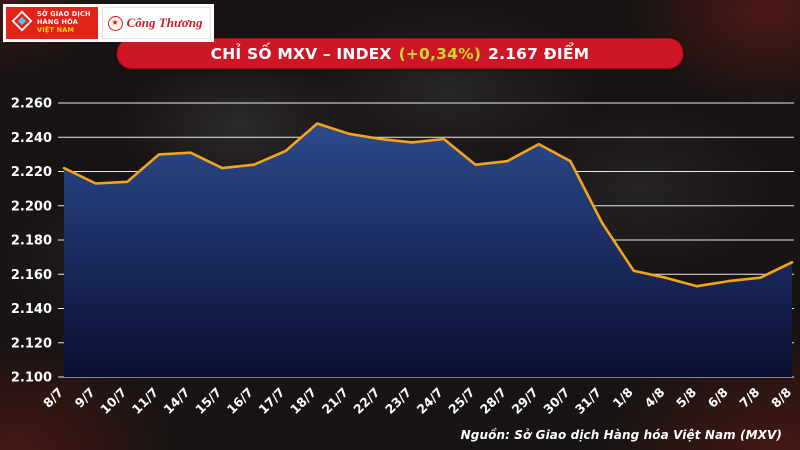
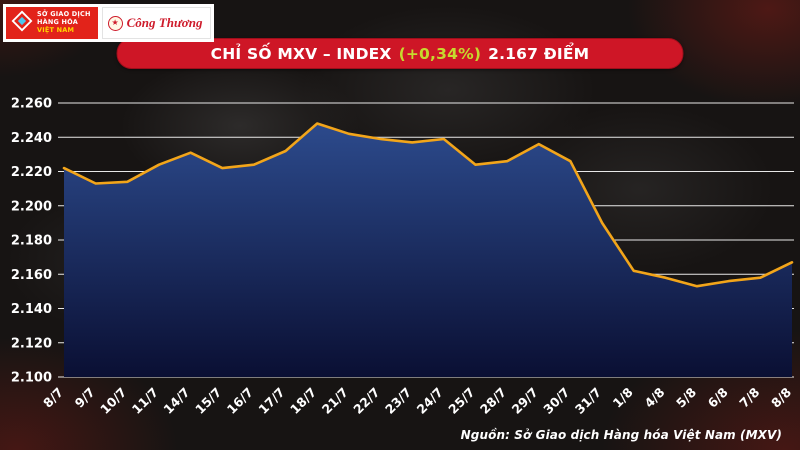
11/7: 2230 -> 2224
